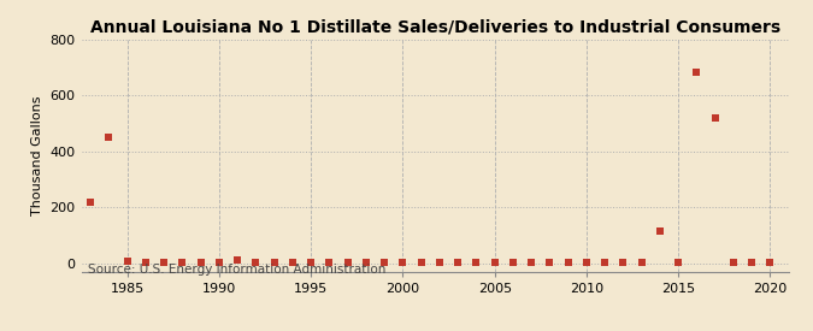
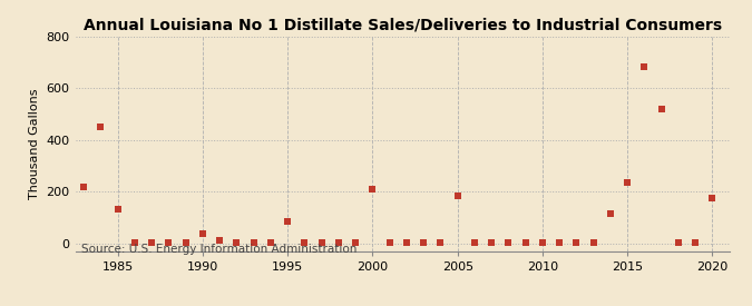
1985: 5 -> 130
1990: 2 -> 35
1995: 2 -> 85
2000: 2 -> 210
2005: 2 -> 185
2015: 2 -> 235
2020: 2 -> 175
